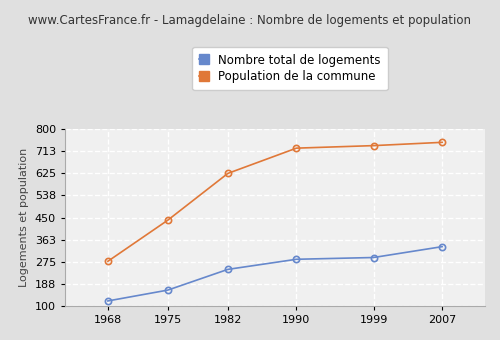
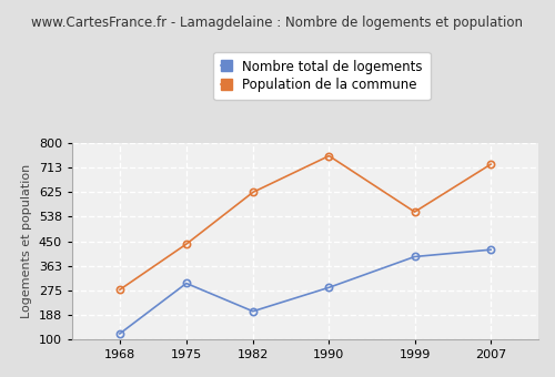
Nombre total de logements/1975: 163 -> 300
Nombre total de logements/1982: 245 -> 200
Population de la commune/1990: 725 -> 755
Nombre total de logements/1999: 292 -> 395
Population de la commune/1999: 735 -> 555
Nombre total de logements/2007: 335 -> 420
Population de la commune/2007: 748 -> 725
